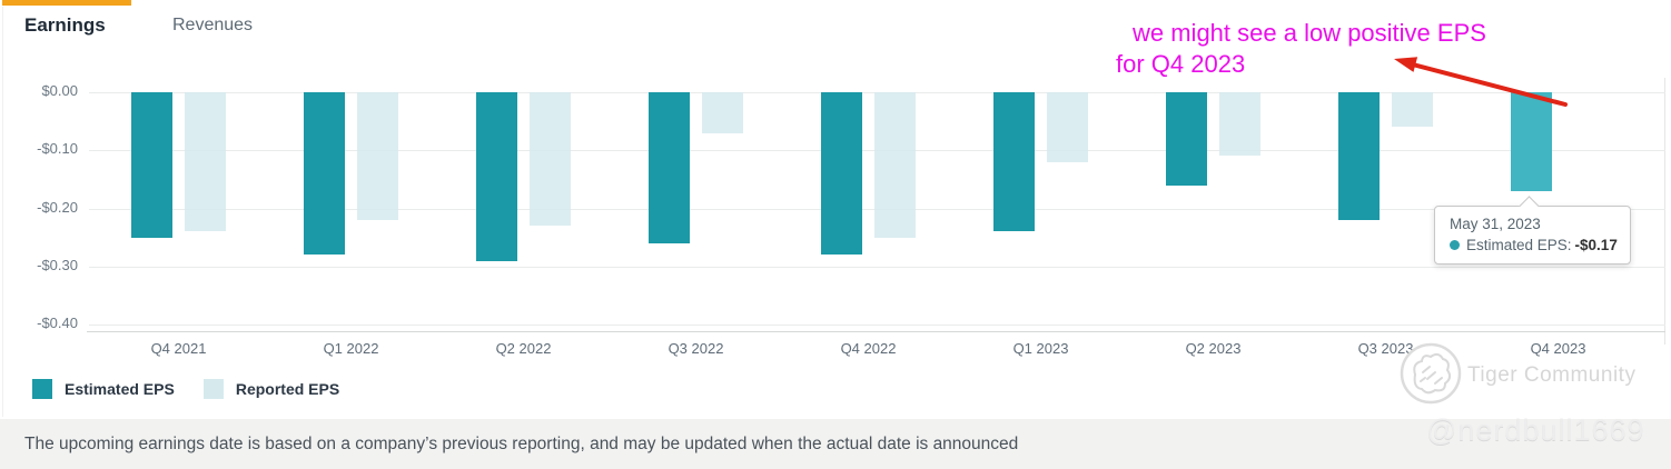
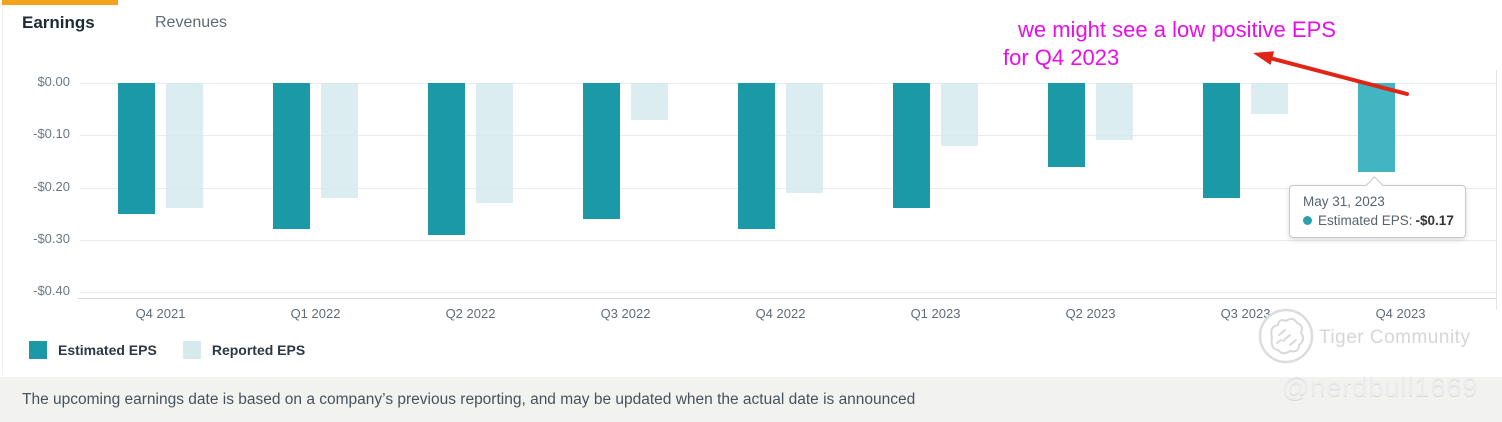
Reported EPS/Q4 2022: -$0.25 -> -$0.21
